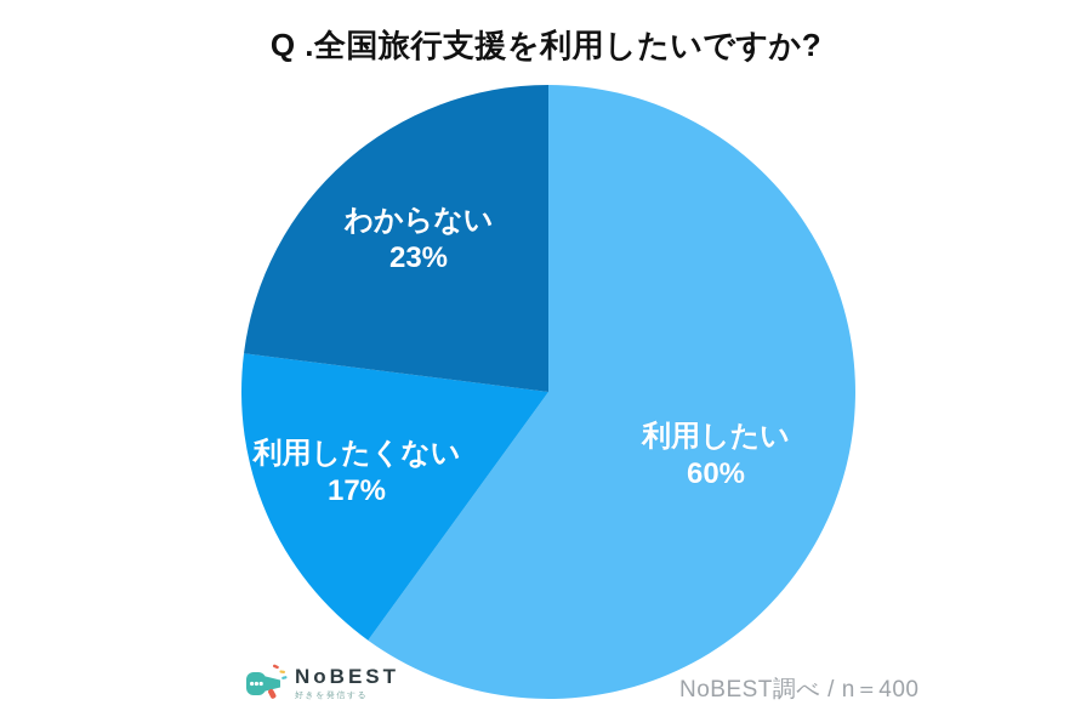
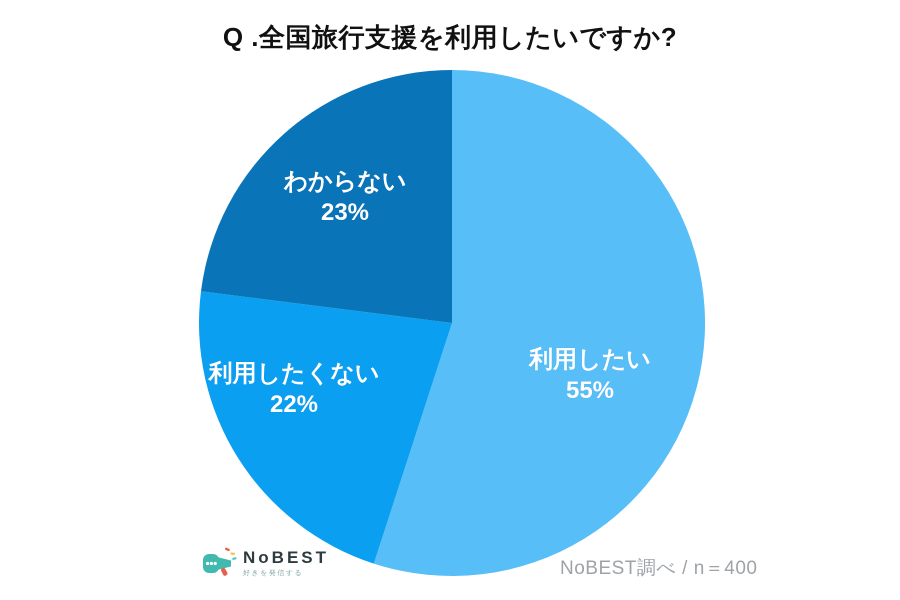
利用したい: 60% -> 55%
利用したくない: 17% -> 22%
